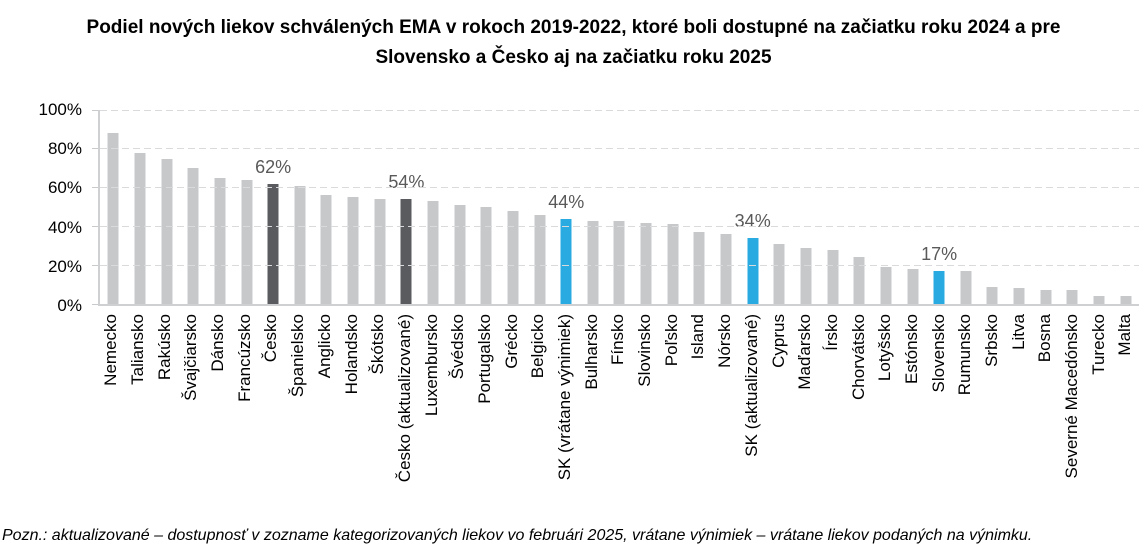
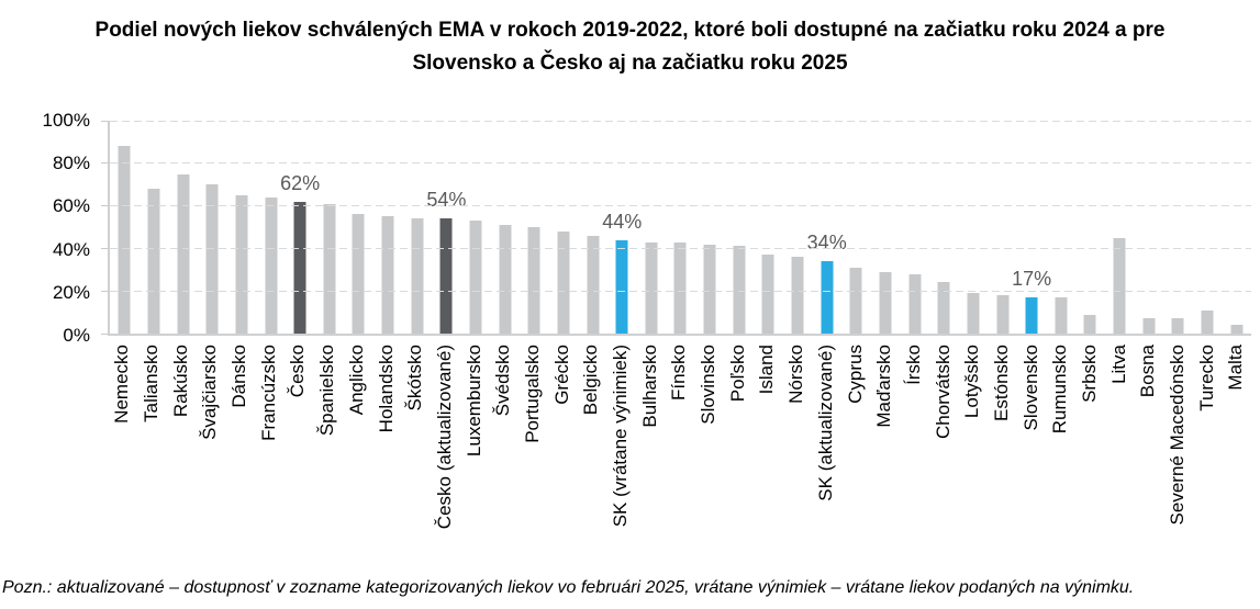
Taliansko: 78% -> 68%
Litva: 8% -> 45%
Turecko: 4% -> 11%
